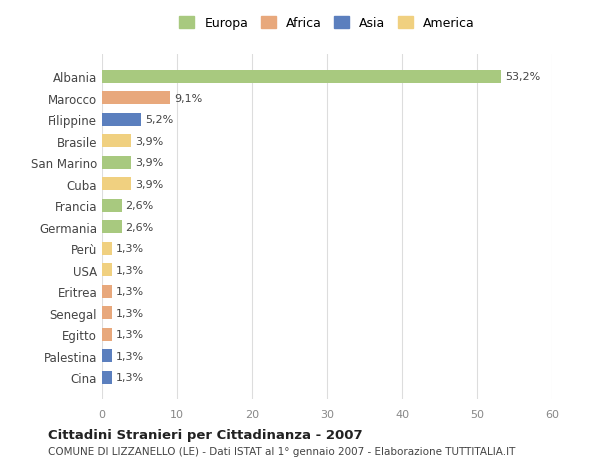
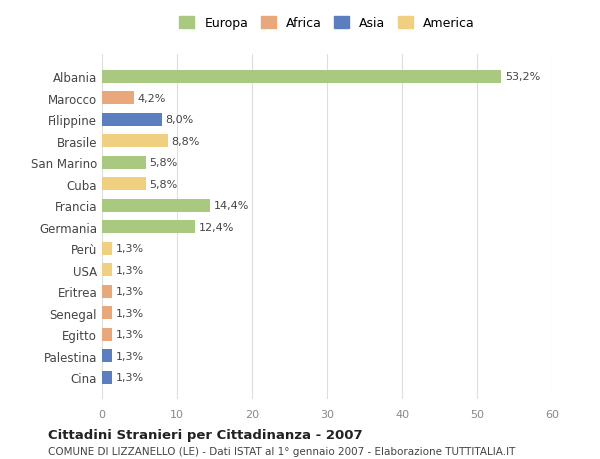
Marocco: 9,1% -> 4,2%
Filippine: 5,2% -> 8,0%
Brasile: 3,9% -> 8,8%
San Marino: 3,9% -> 5,8%
Cuba: 3,9% -> 5,8%
Francia: 2,6% -> 14,4%
Germania: 2,6% -> 12,4%
